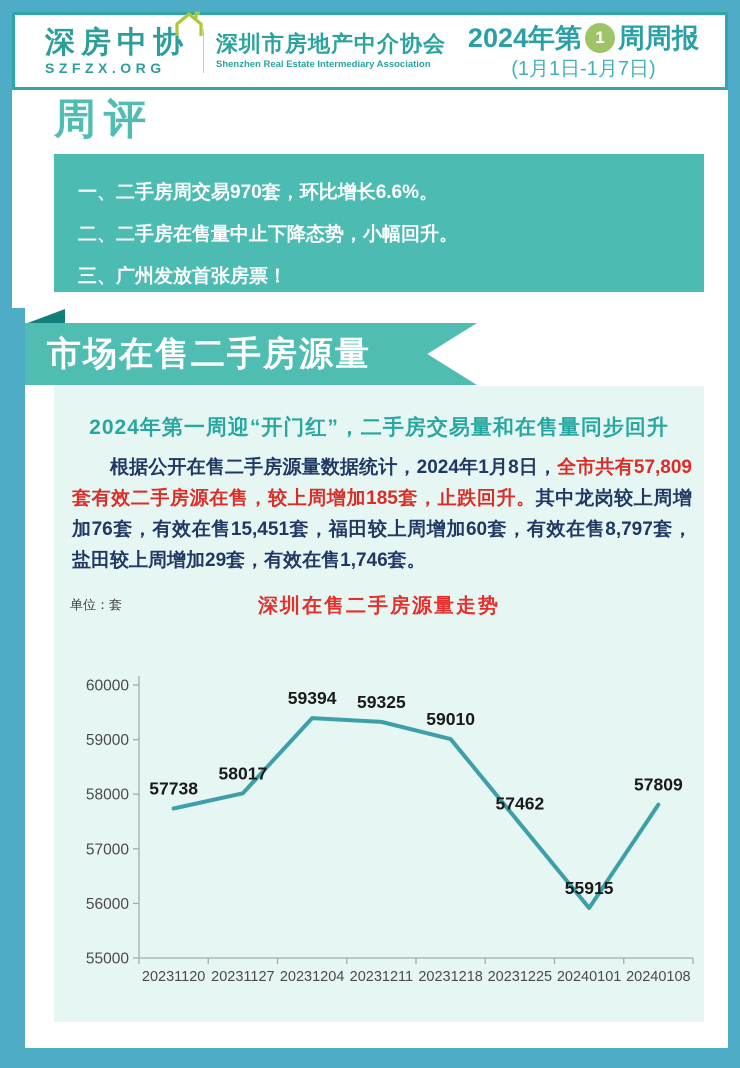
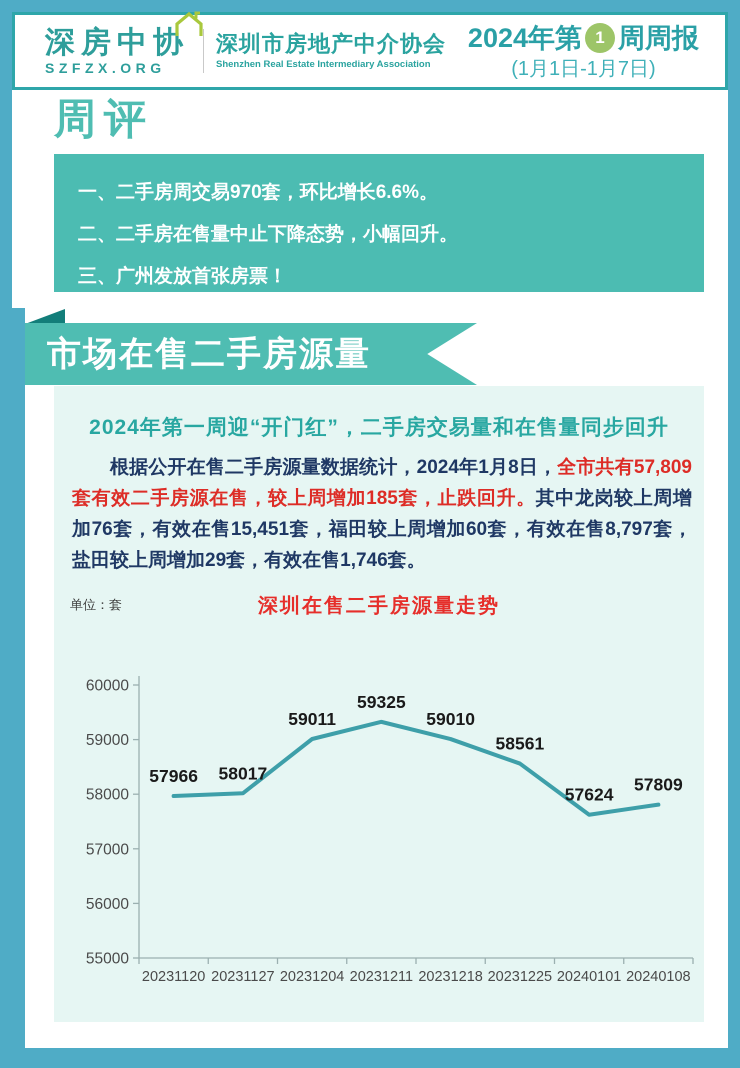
20231120: 57738 -> 57966
20231204: 59394 -> 59011
20231225: 57462 -> 58561
20240101: 55915 -> 57624
